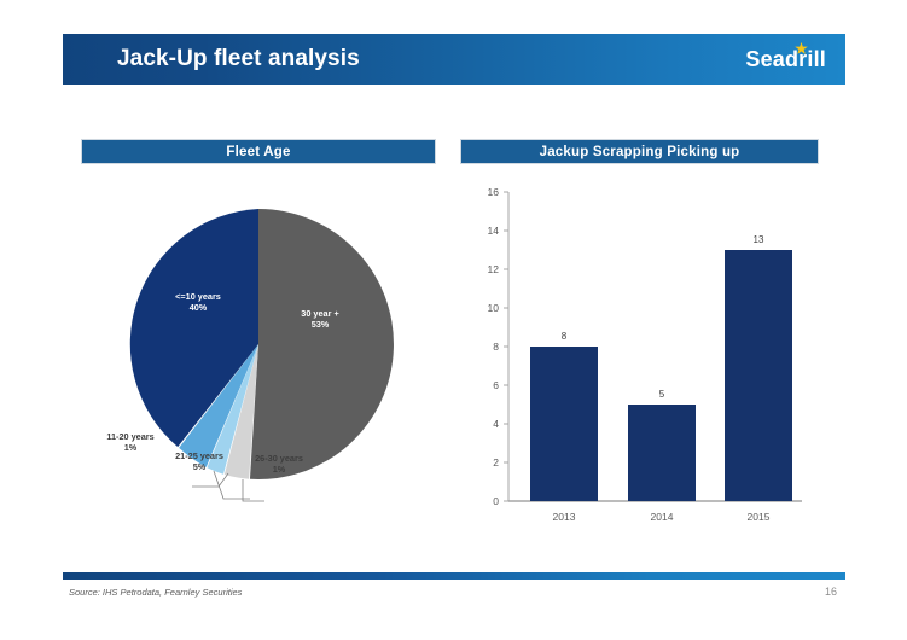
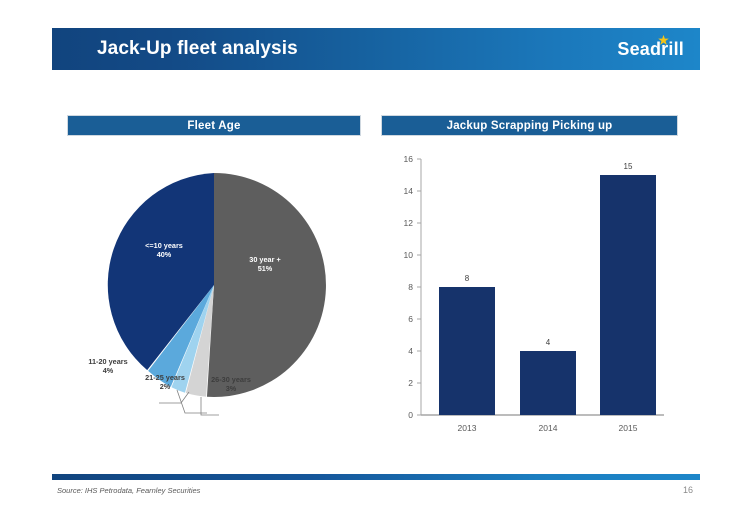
Fleet Age/11-20 years: 1% -> 4%
Fleet Age/21-25 years: 5% -> 2%
Fleet Age/26-30 years: 1% -> 3%
Fleet Age/30 year +: 53% -> 51%
Jackup Scrapping Picking up/2014: 5 -> 4
Jackup Scrapping Picking up/2015: 13 -> 15
